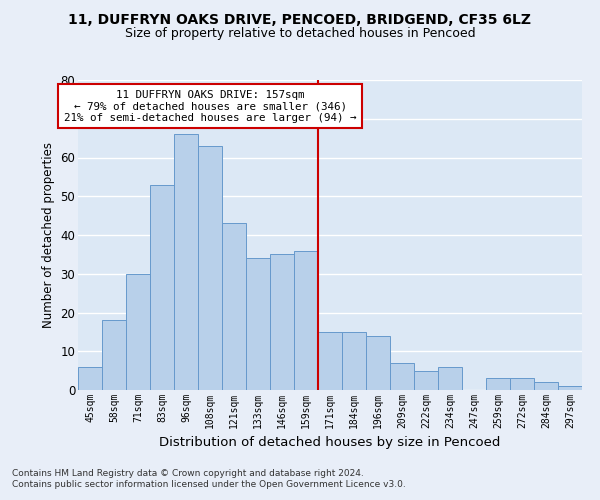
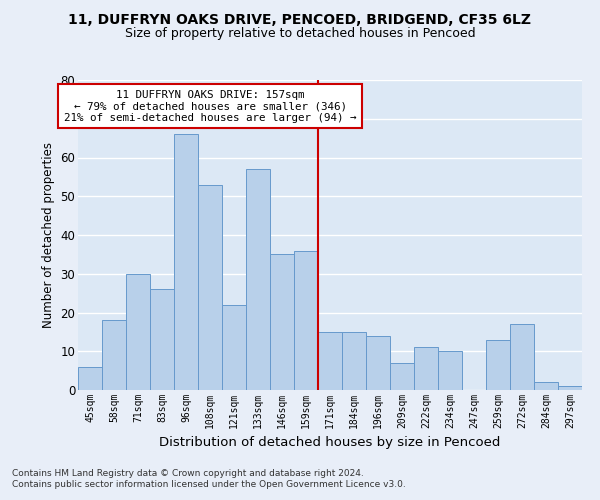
83sqm: 53 -> 26
108sqm: 63 -> 53
121sqm: 43 -> 22
133sqm: 34 -> 57
222sqm: 5 -> 11
234sqm: 6 -> 10
259sqm: 3 -> 13
272sqm: 3 -> 17
